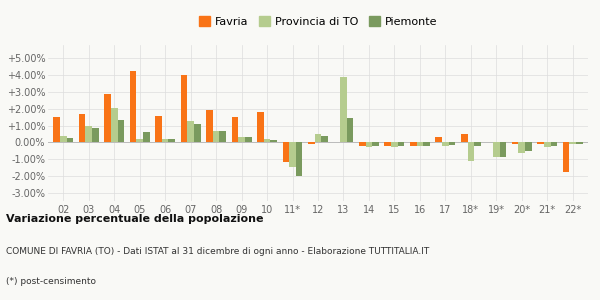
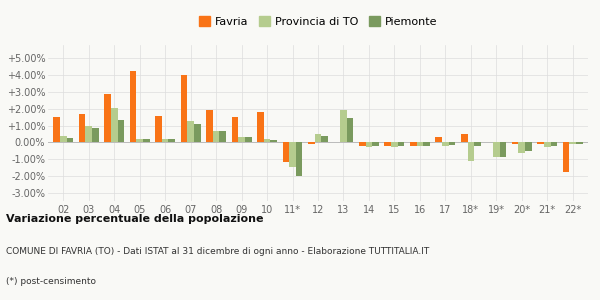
Piemonte/05: 0.6% -> 0.2%
Provincia di TO/13: 3.9% -> 1.9%
